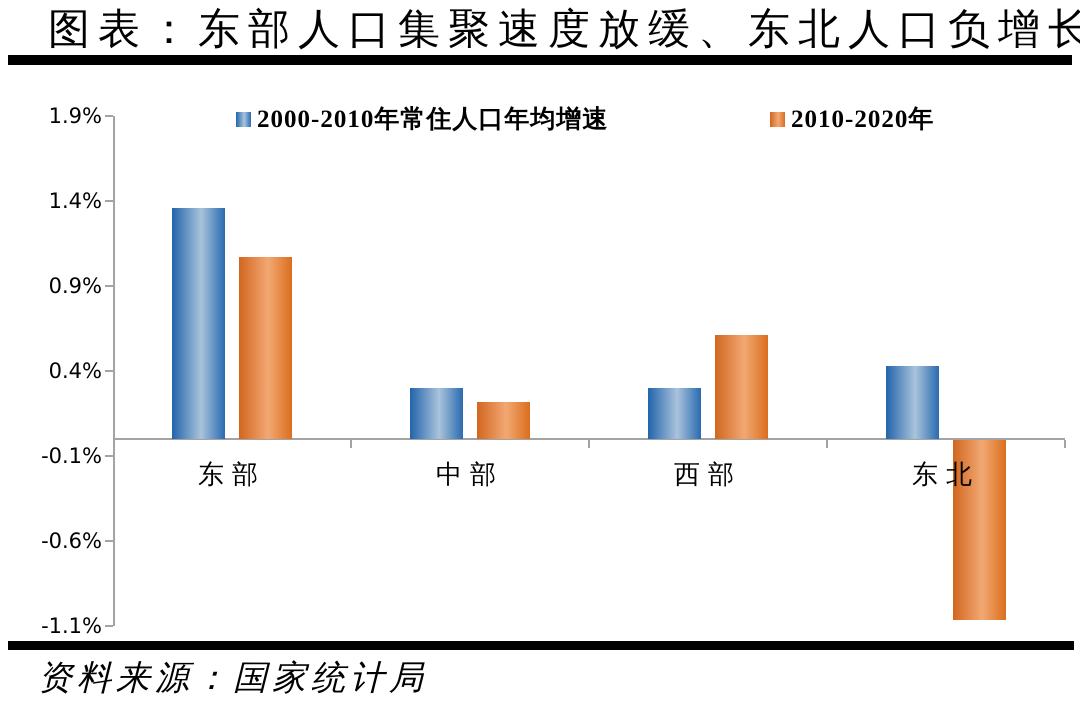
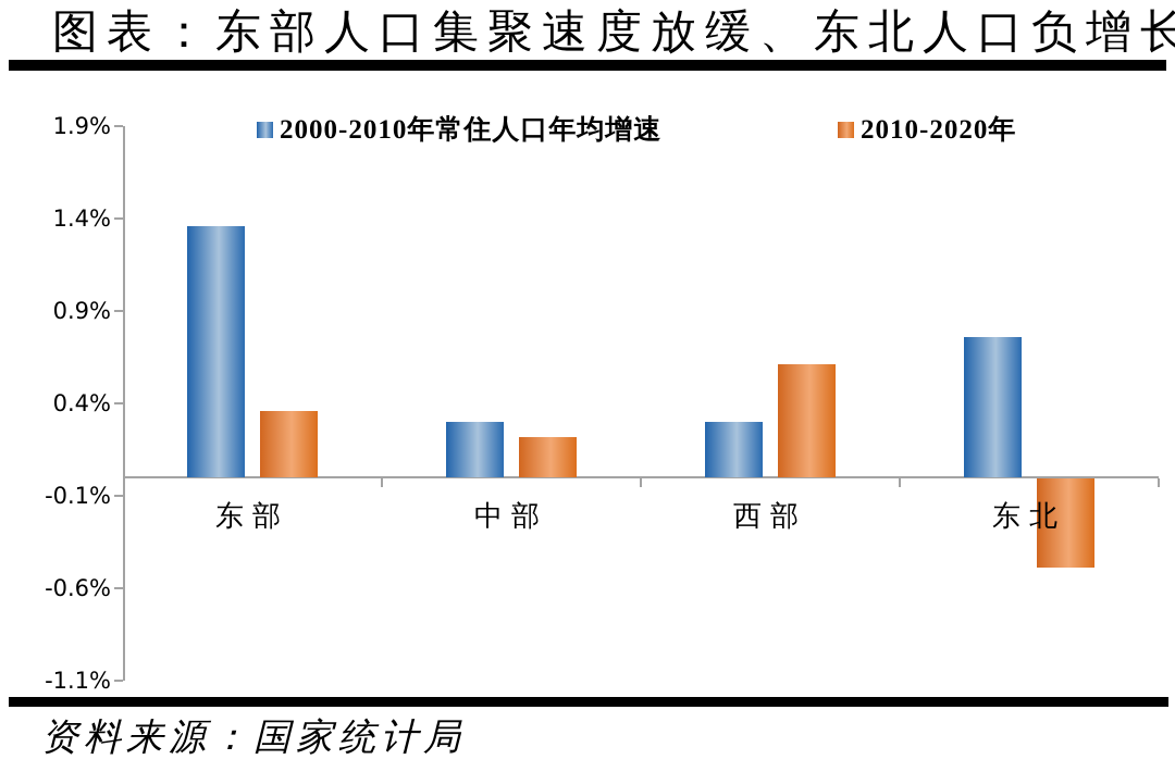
2010-2020年/东部: 1.07% -> 0.36%
2000-2010年常住人口年均增速/东北: 0.43% -> 0.76%
2010-2020年/东北: -1.06% -> -0.48%
